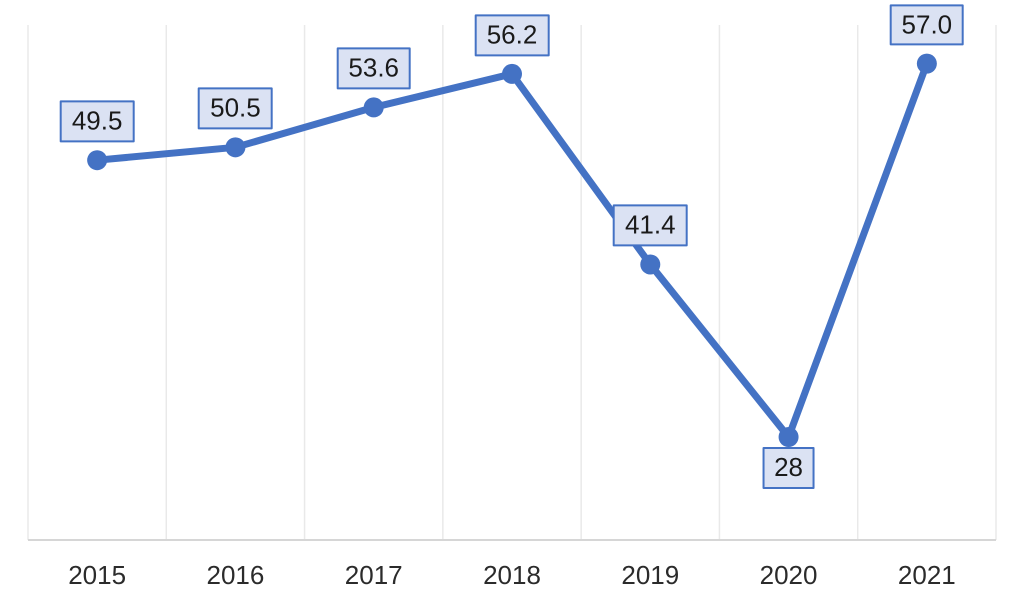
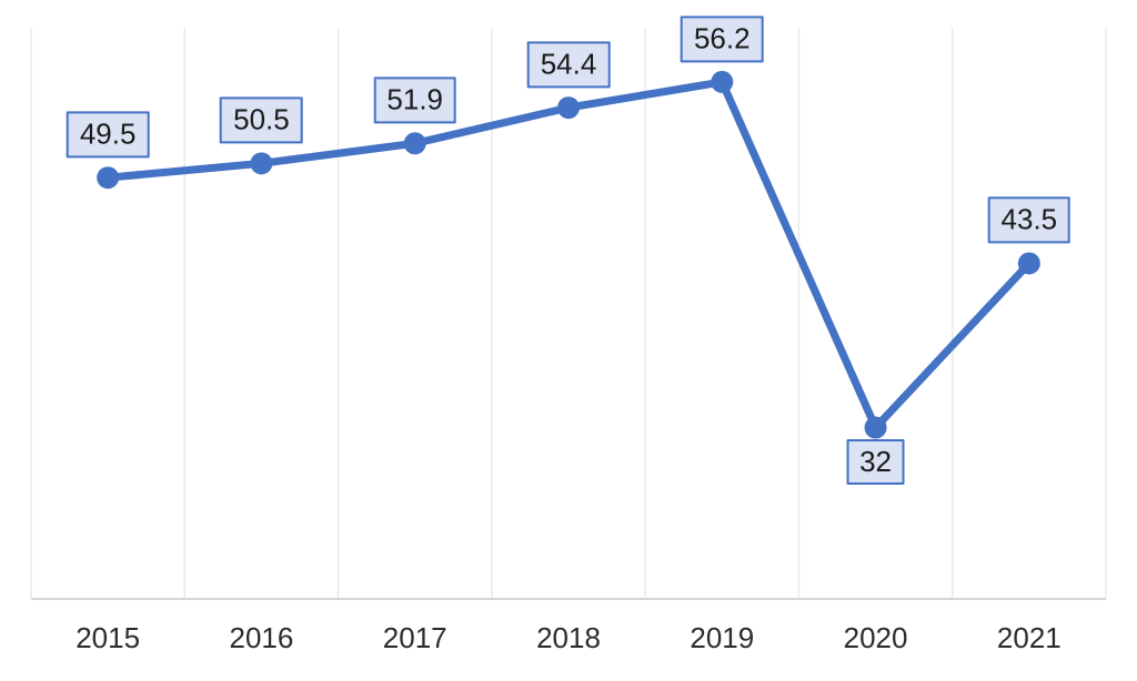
2017: 53.6 -> 51.9
2018: 56.2 -> 54.4
2019: 41.4 -> 56.2
2020: 28 -> 32
2021: 57.0 -> 43.5
